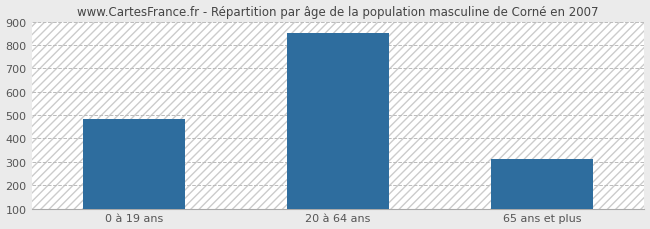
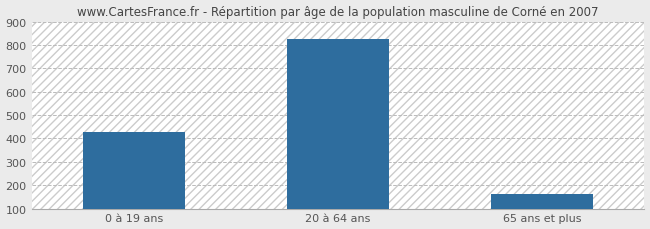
0 à 19 ans: 485 -> 428
20 à 64 ans: 850 -> 825
65 ans et plus: 310 -> 162
